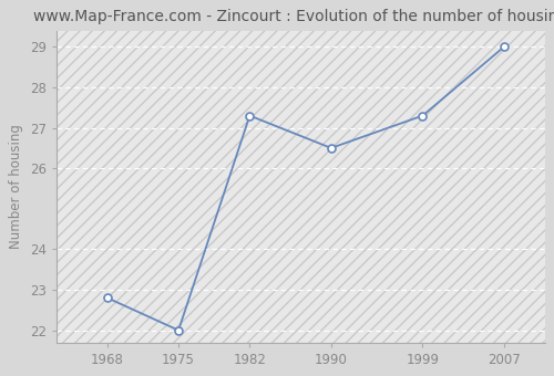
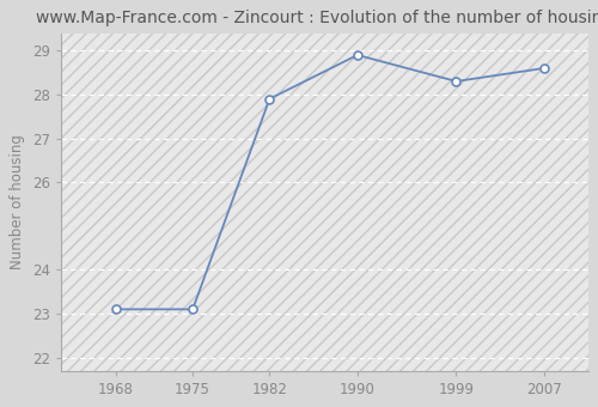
1968: 22.8 -> 23.1
1975: 22.0 -> 23.1
1982: 27.3 -> 27.9
1990: 26.5 -> 28.9
1999: 27.3 -> 28.3
2007: 29.0 -> 28.6
